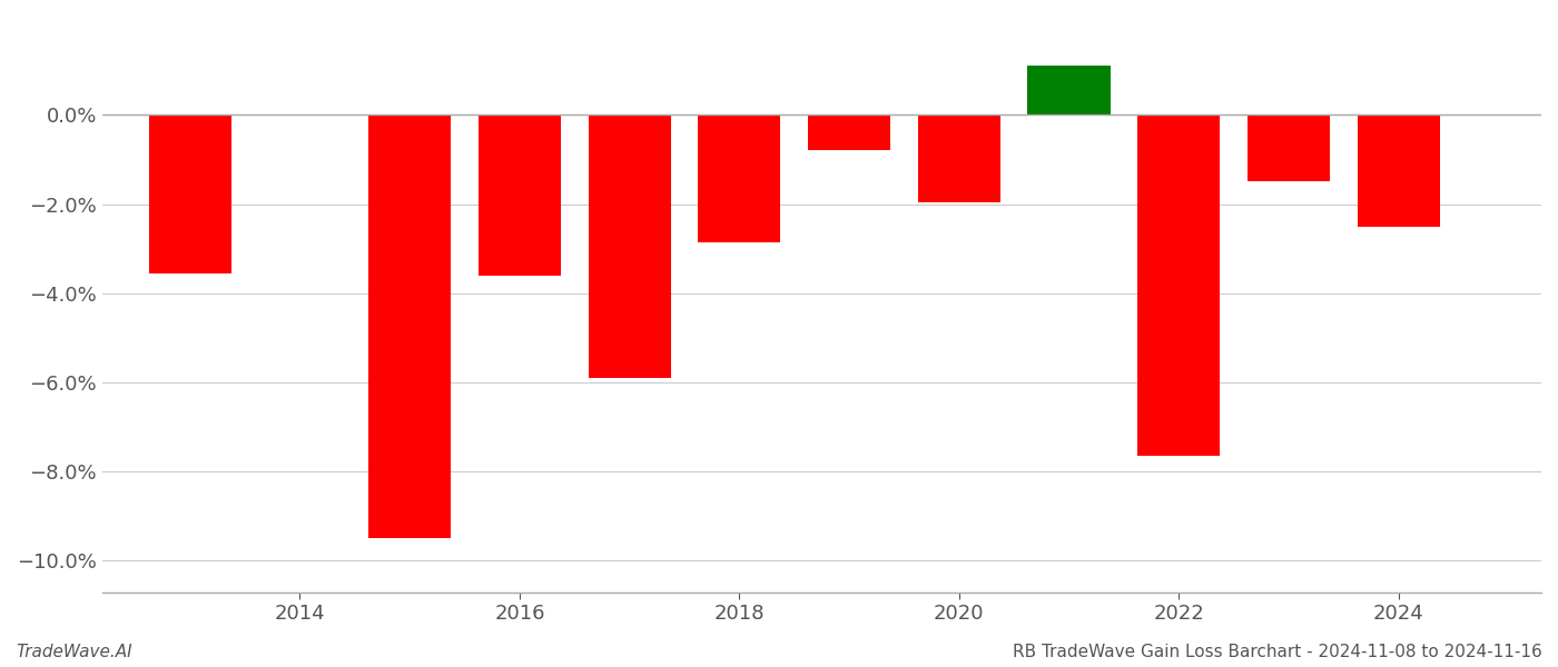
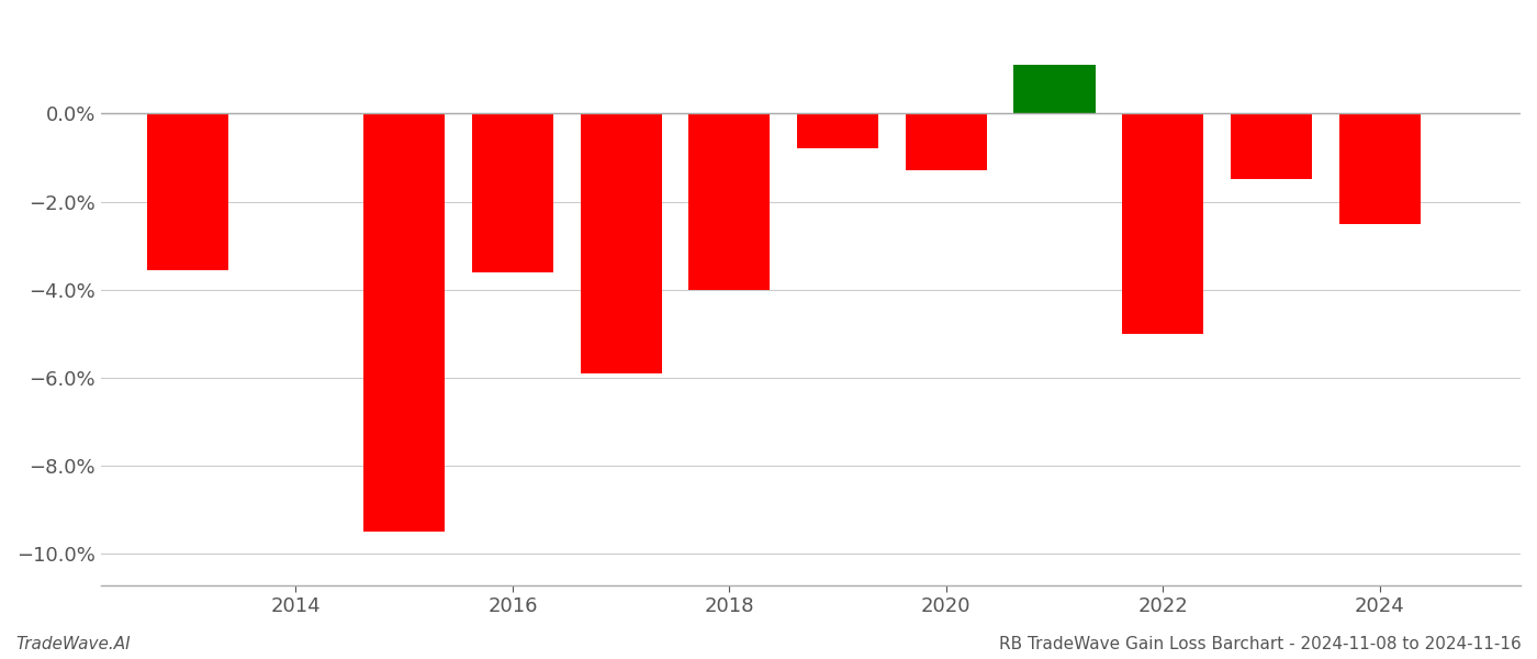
2018: -2.85% -> -4.00%
2020: -1.95% -> -1.30%
2022: -7.65% -> -5.00%
